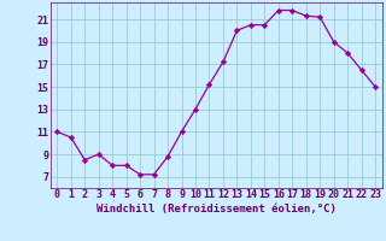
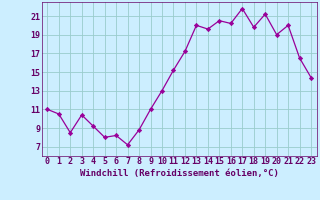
3: 9.0 -> 10.4
4: 8.0 -> 9.2
6: 7.2 -> 8.2
14: 20.5 -> 19.6
16: 21.8 -> 20.2
18: 21.3 -> 19.8
21: 18.0 -> 20.0
23: 15.0 -> 14.4
